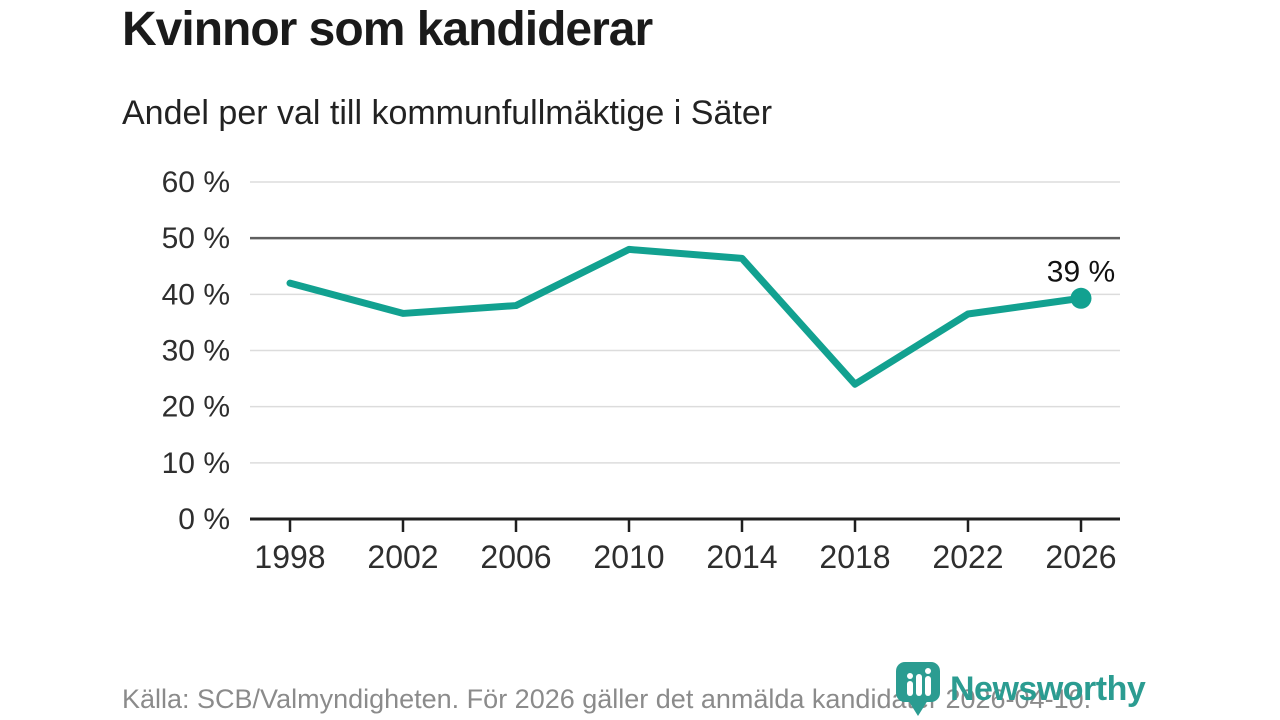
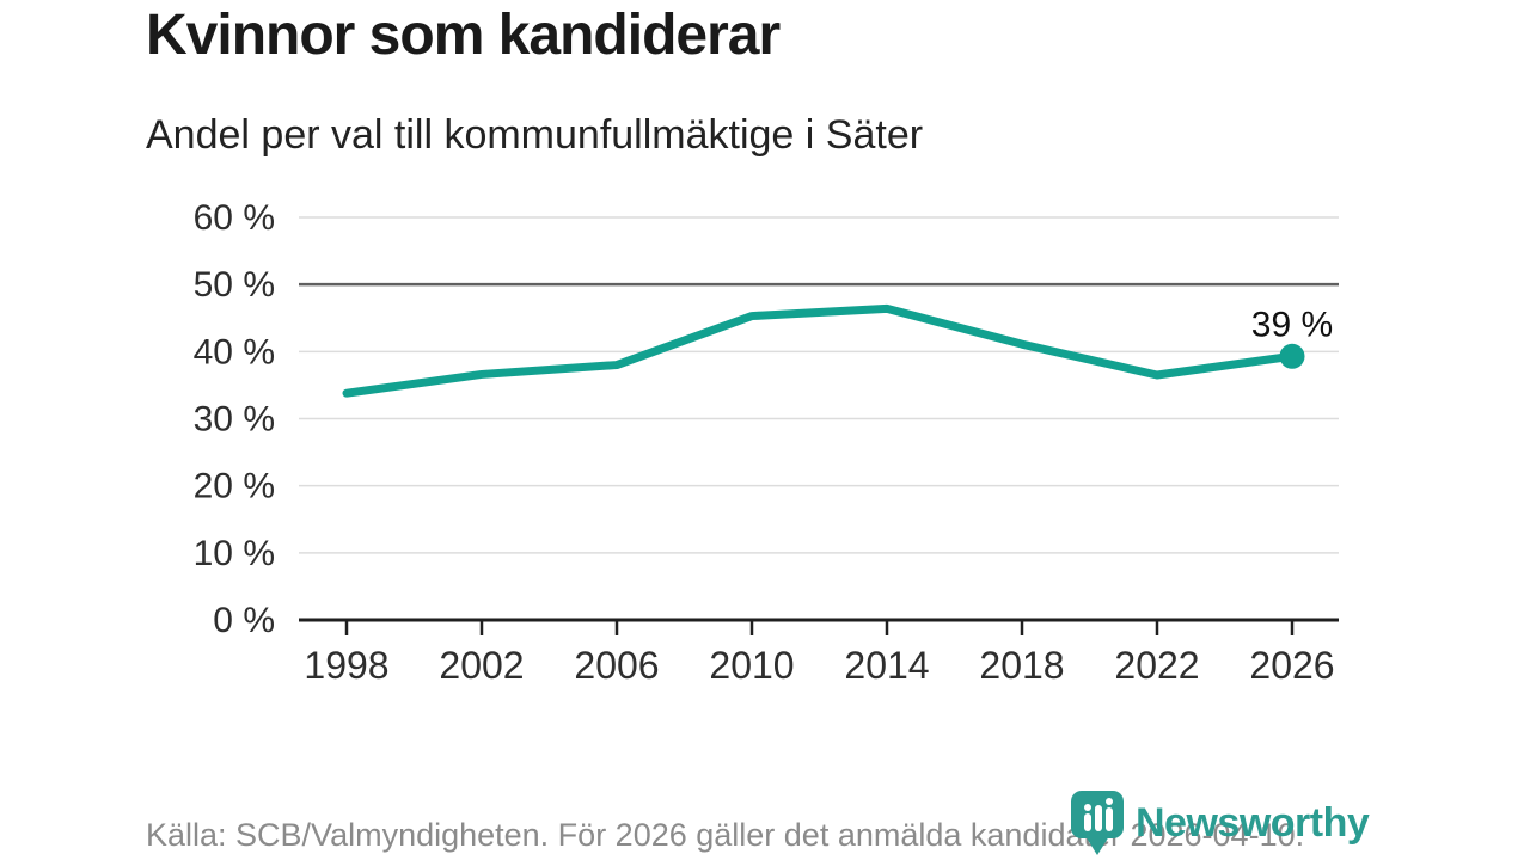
1998: 42% -> 34%
2010: 48% -> 45%
2018: 24% -> 41%
